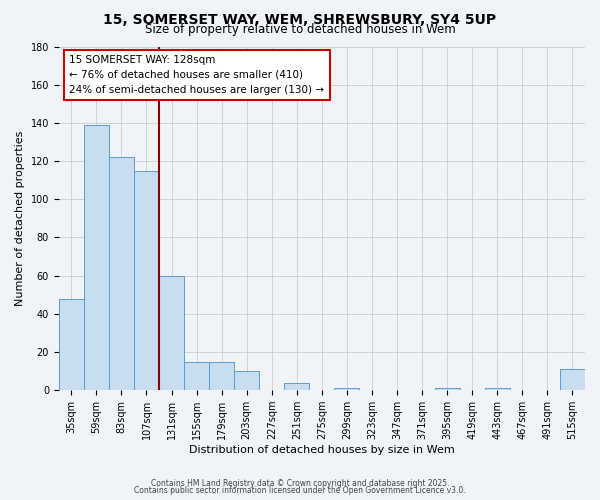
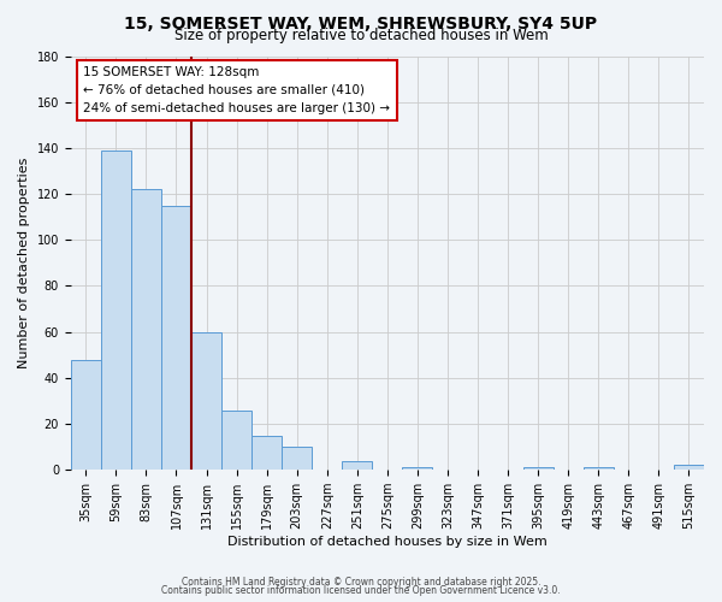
155sqm: 15 -> 26
515sqm: 11 -> 2
